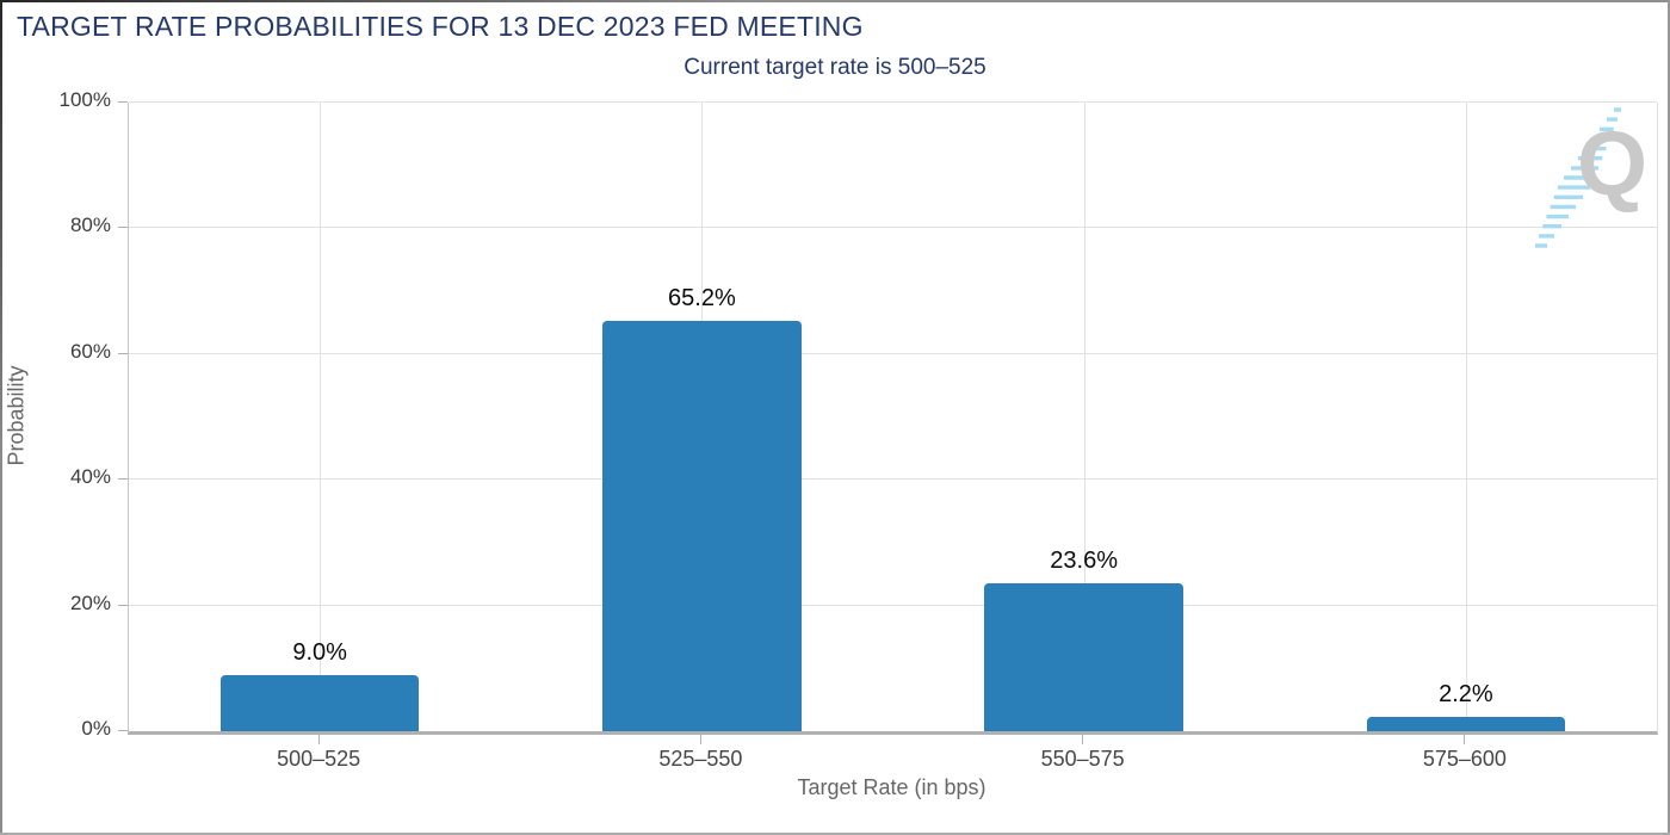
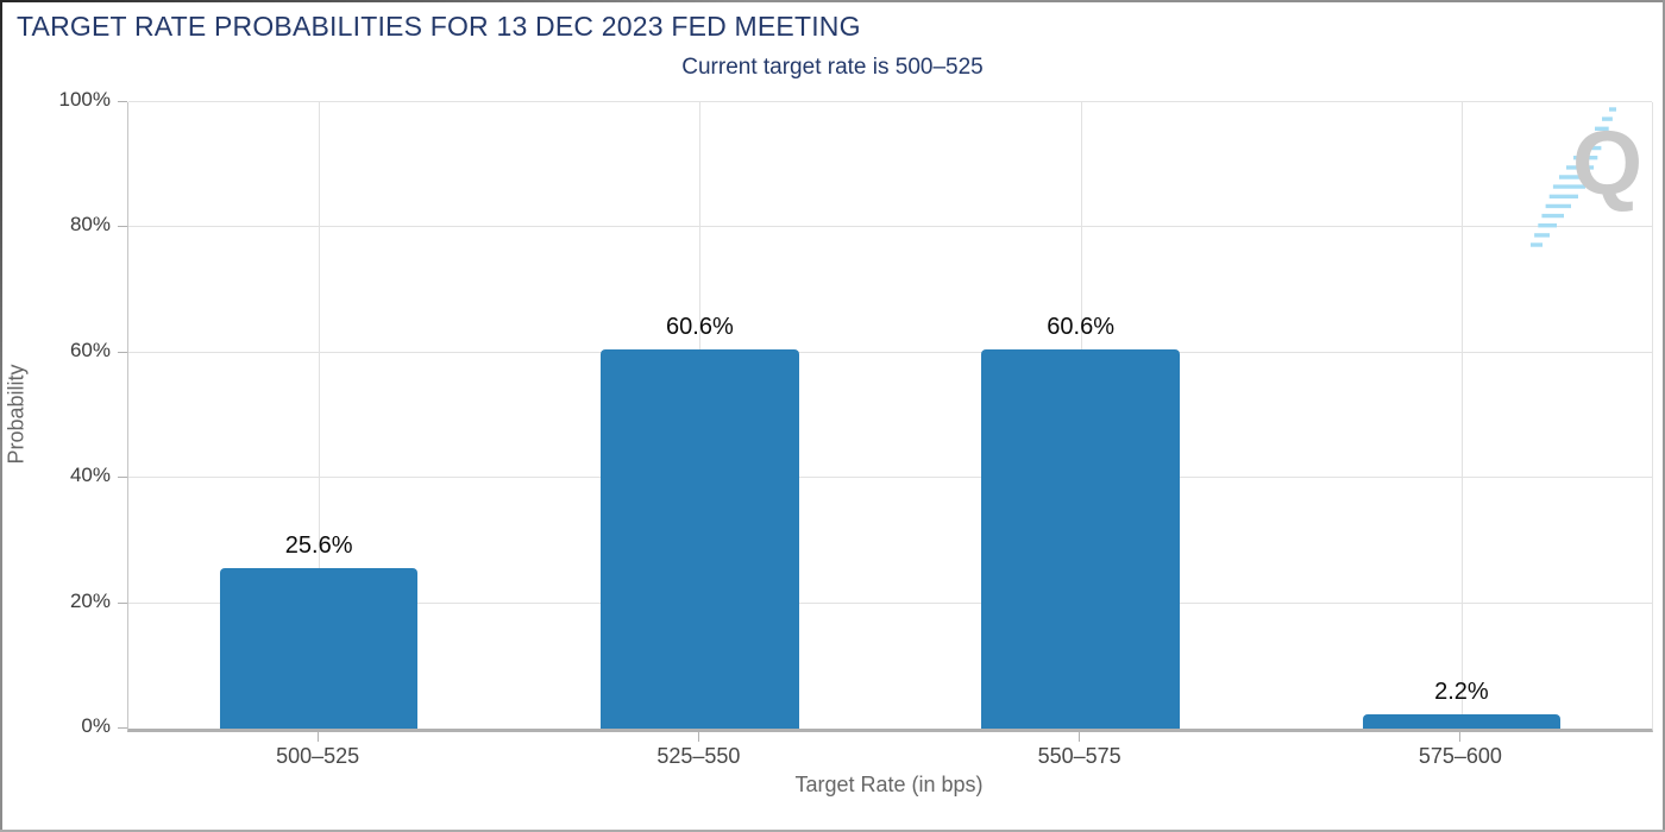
500–525: 9.0% -> 25.6%
525–550: 65.2% -> 60.6%
550–575: 23.6% -> 60.6%
